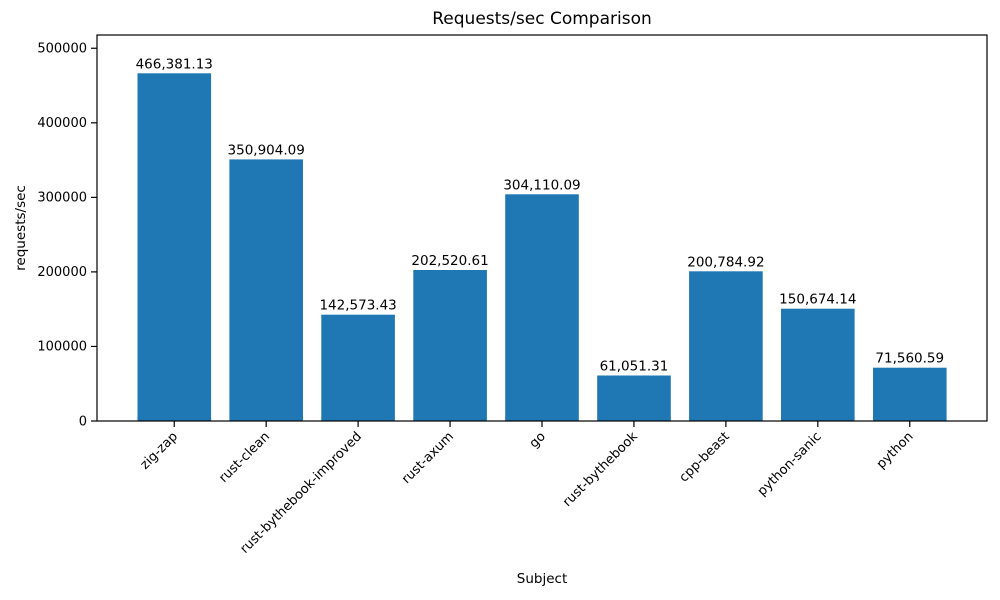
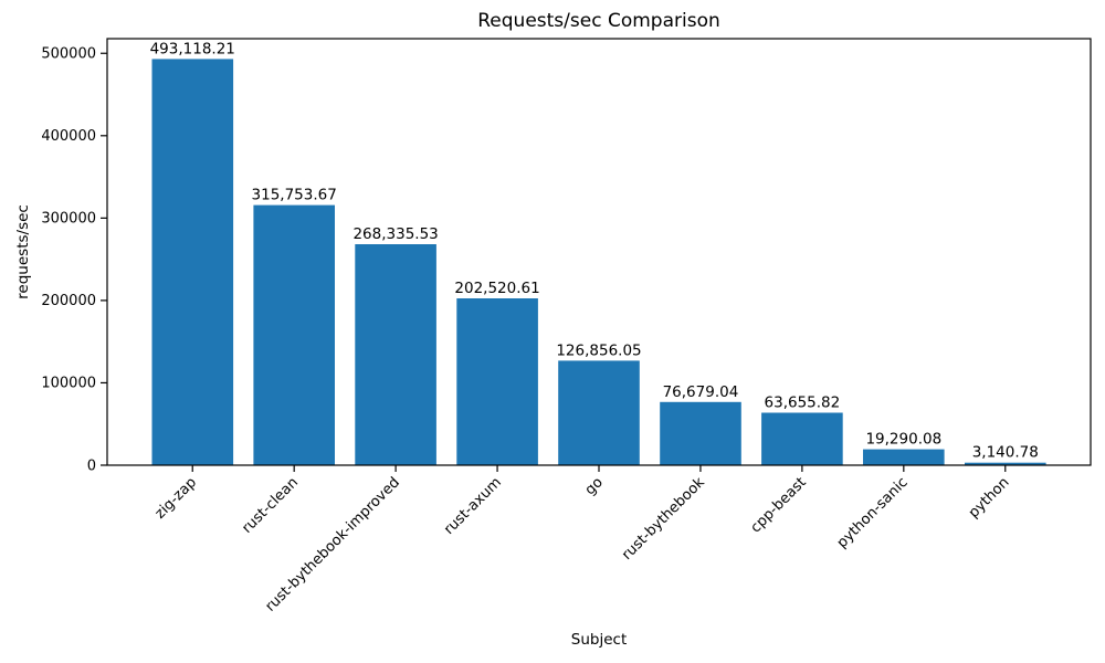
zig-zap: 466,381.13 -> 493,118.21
rust-clean: 350,904.09 -> 315,753.67
rust-bythebook-improved: 142,573.43 -> 268,335.53
go: 304,110.09 -> 126,856.05
rust-bythebook: 61,051.31 -> 76,679.04
cpp-beast: 200,784.92 -> 63,655.82
python-sanic: 150,674.14 -> 19,290.08
python: 71,560.59 -> 3,140.78
